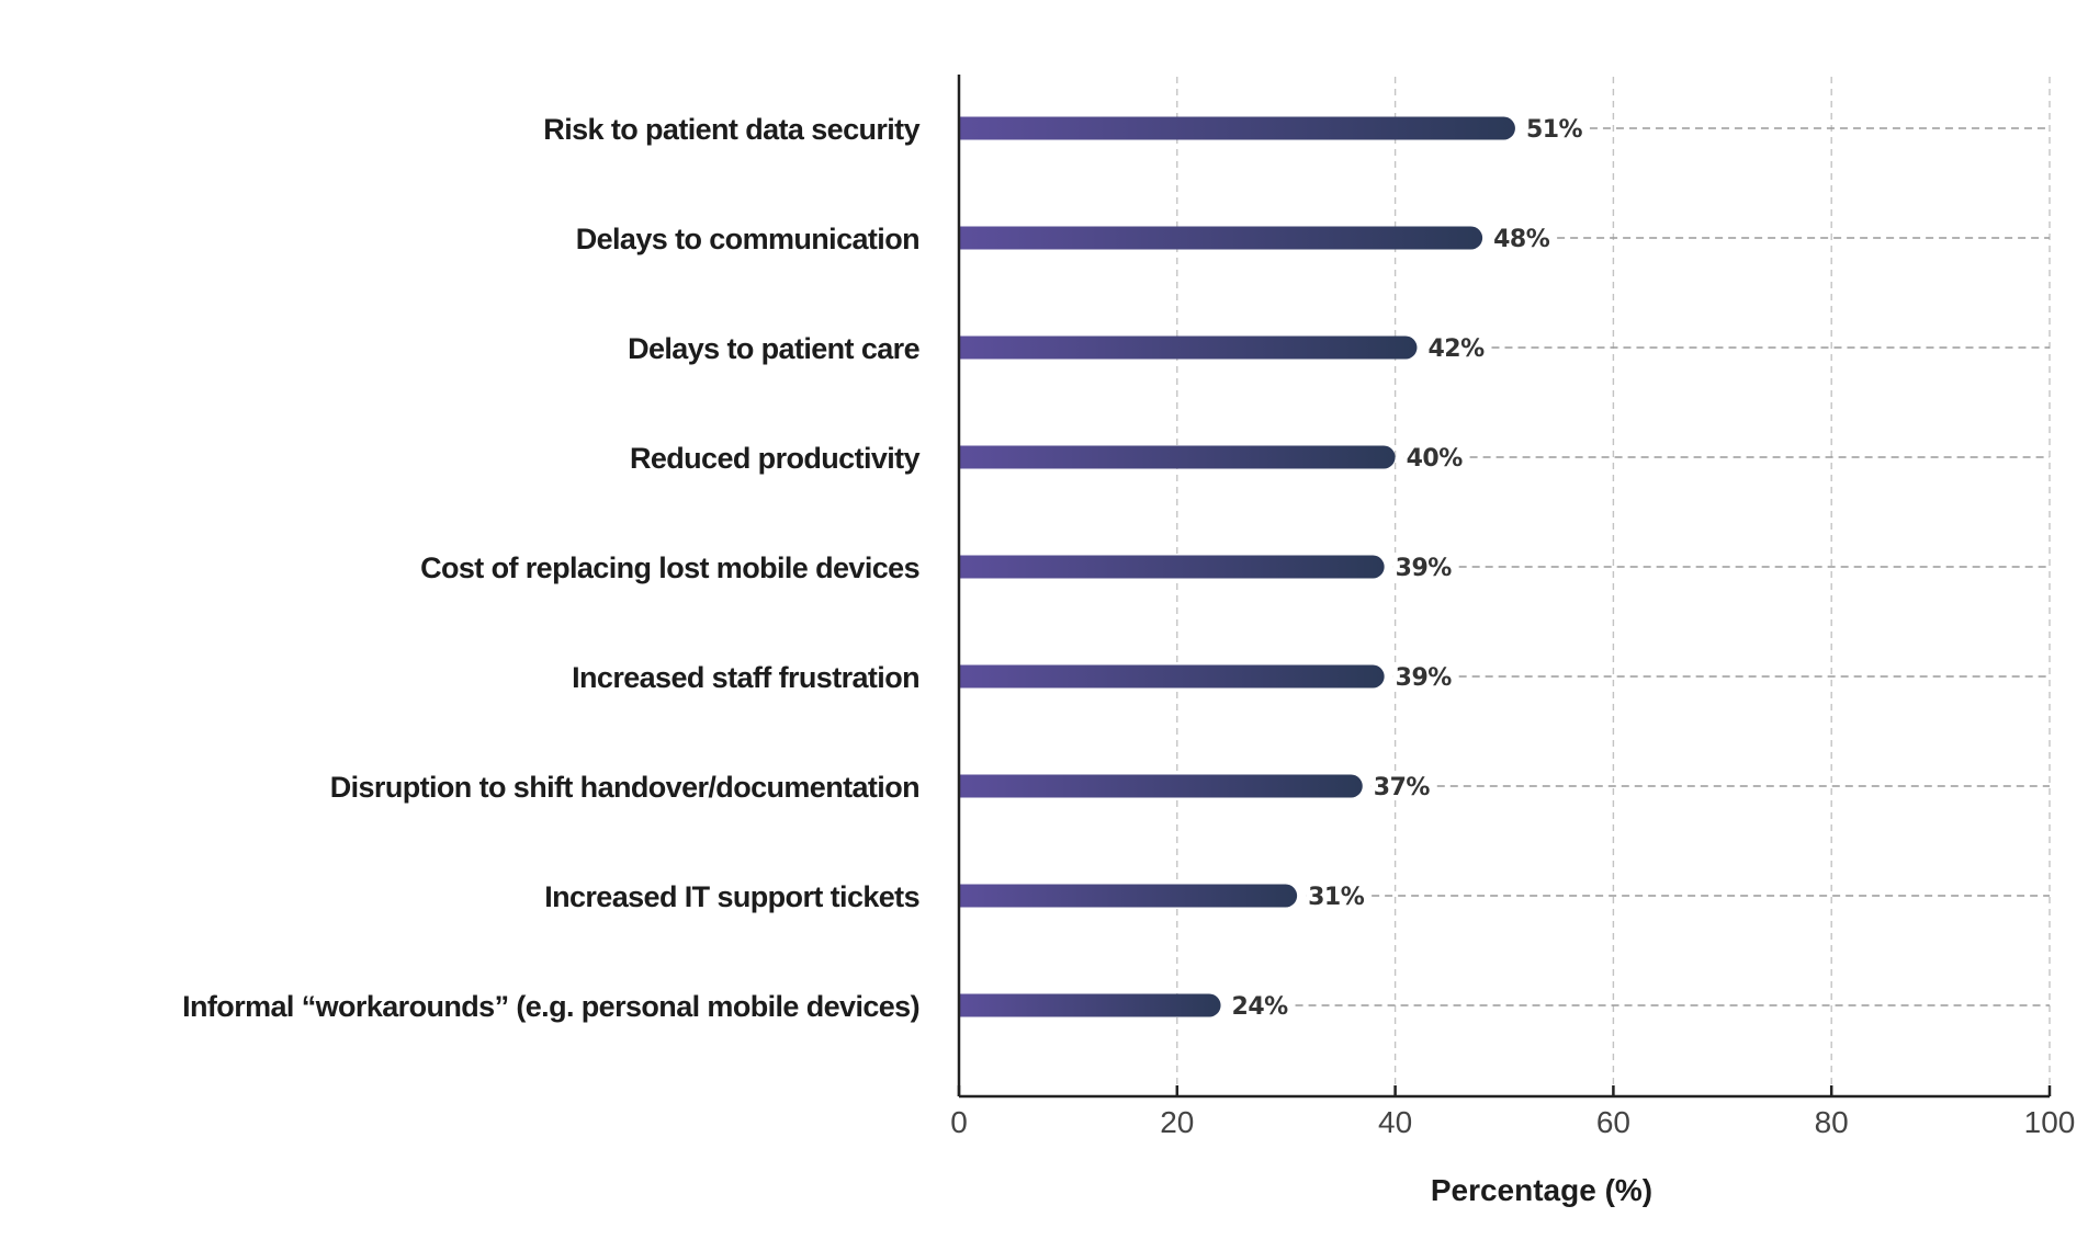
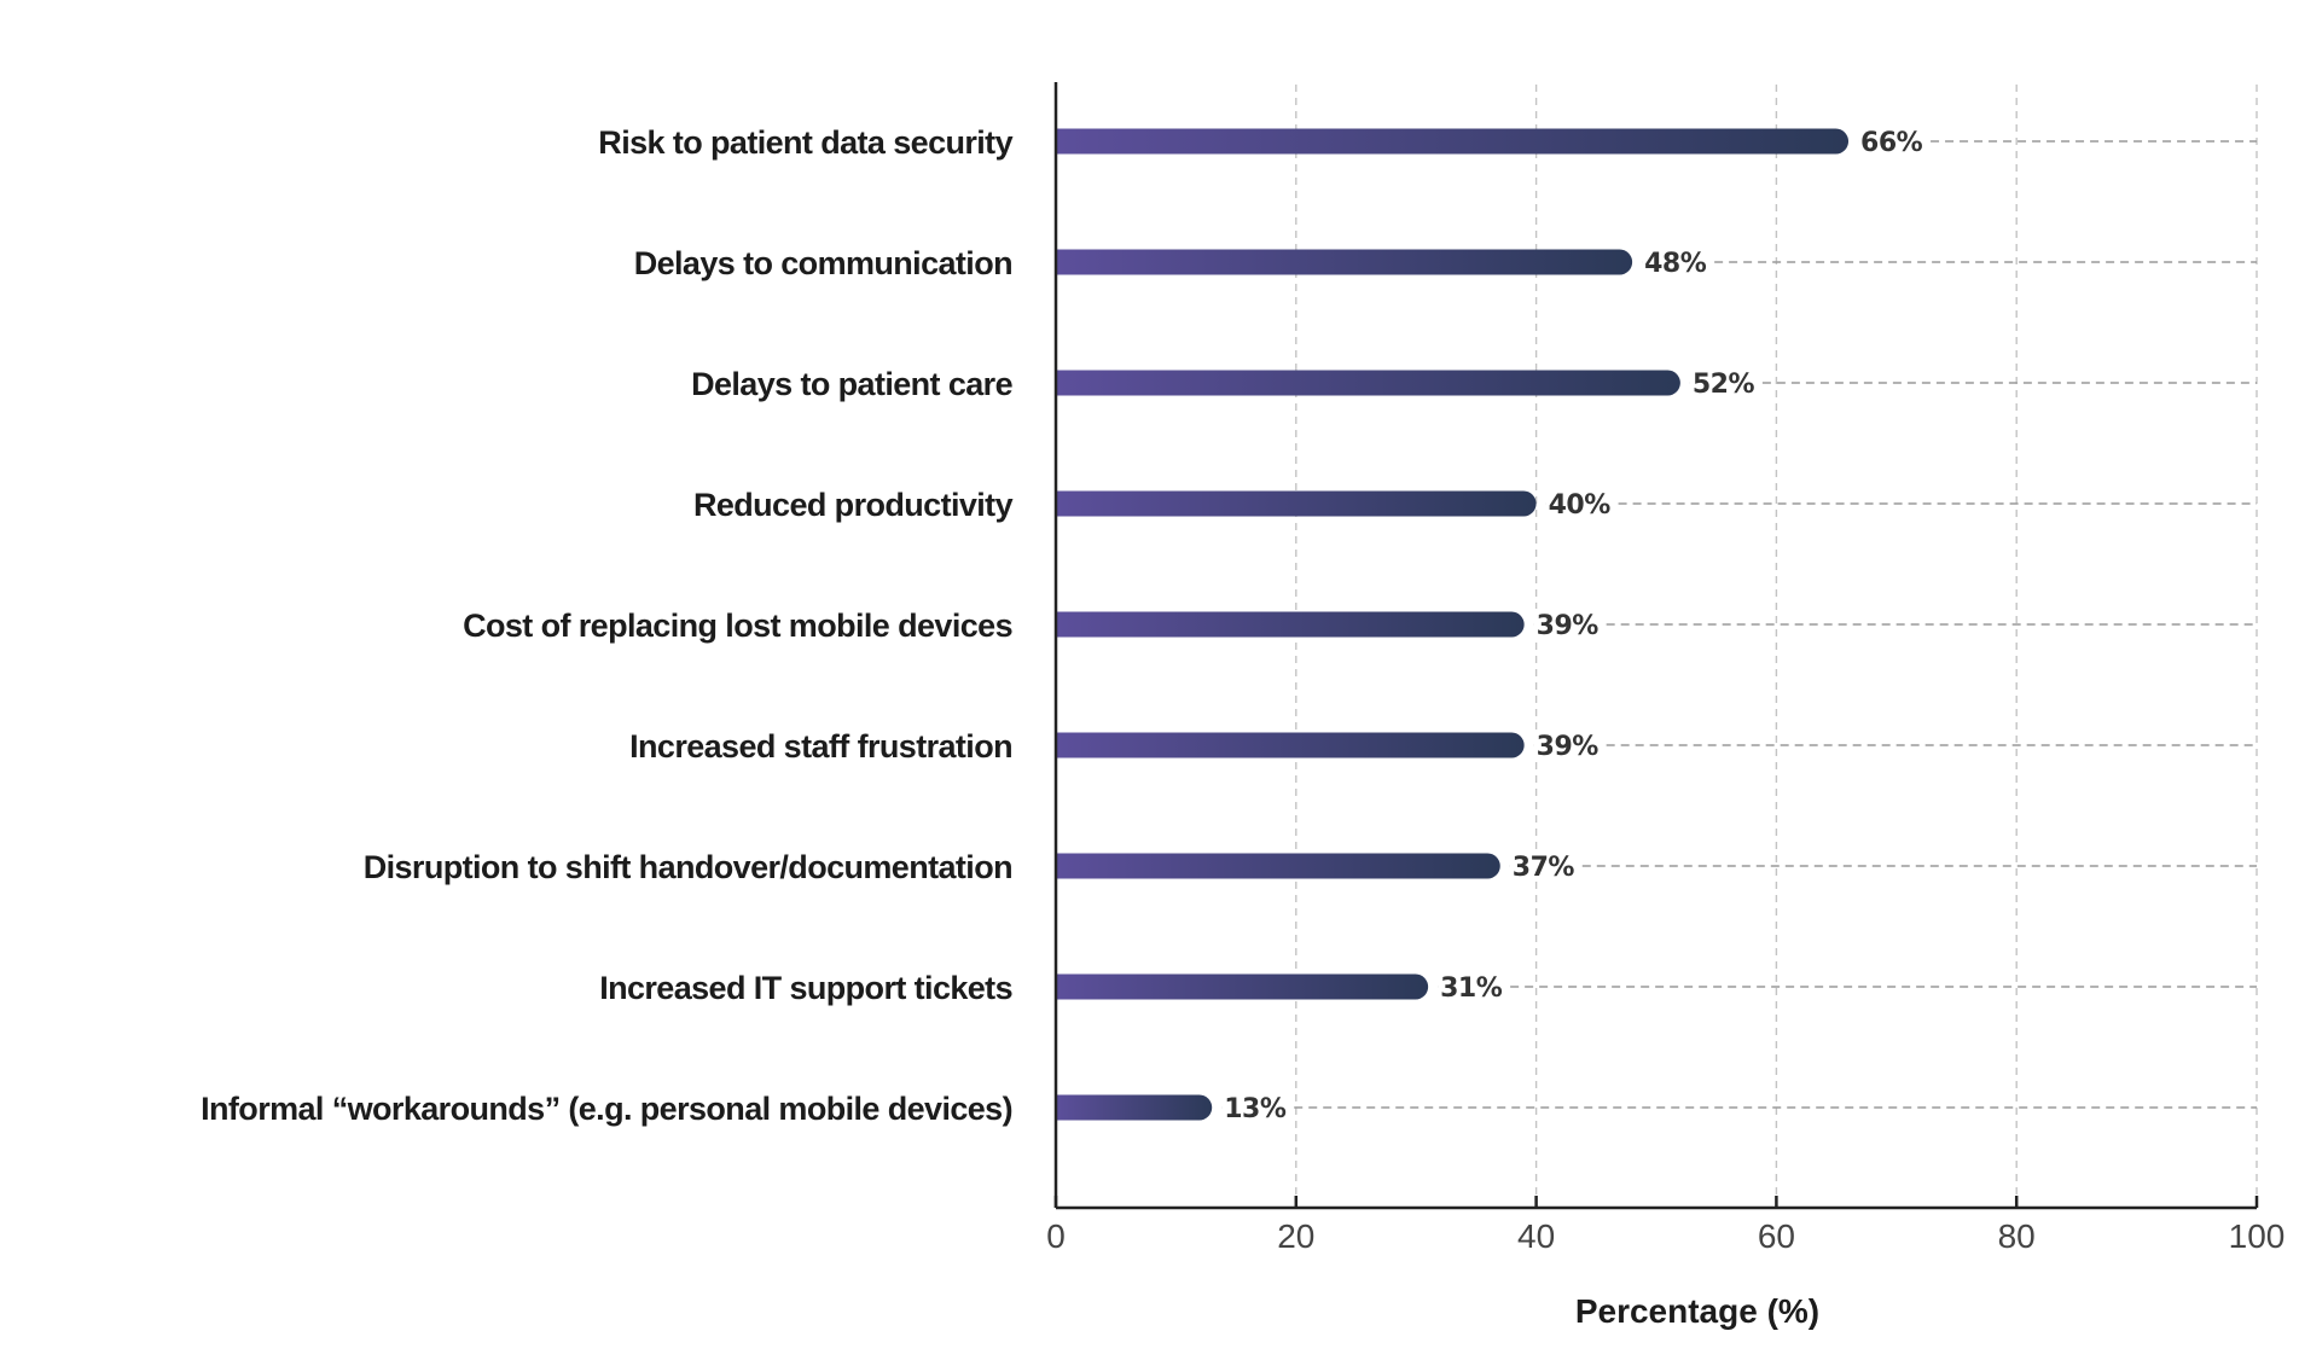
Risk to patient data security: 51% -> 66%
Delays to patient care: 42% -> 52%
Informal “workarounds” (e.g. personal mobile devices): 24% -> 13%
